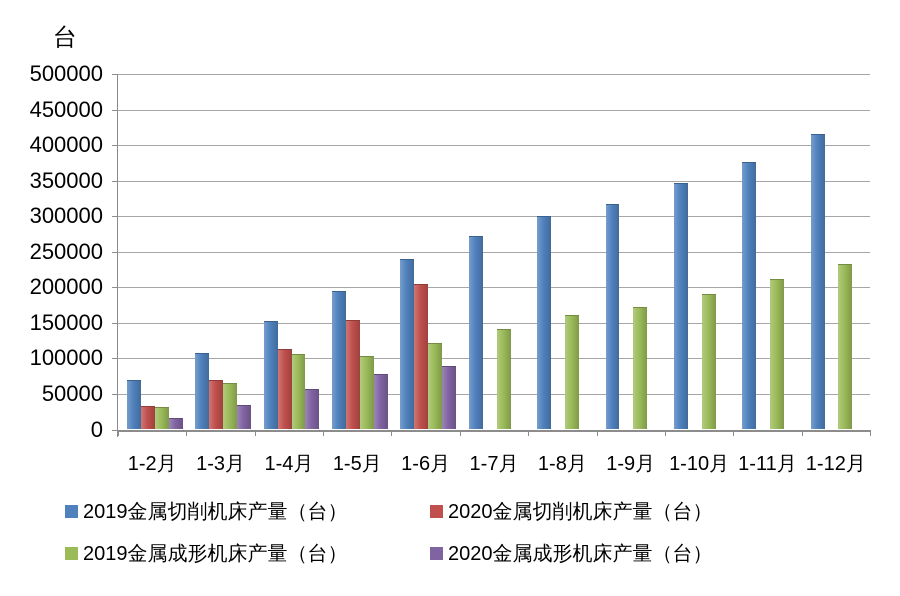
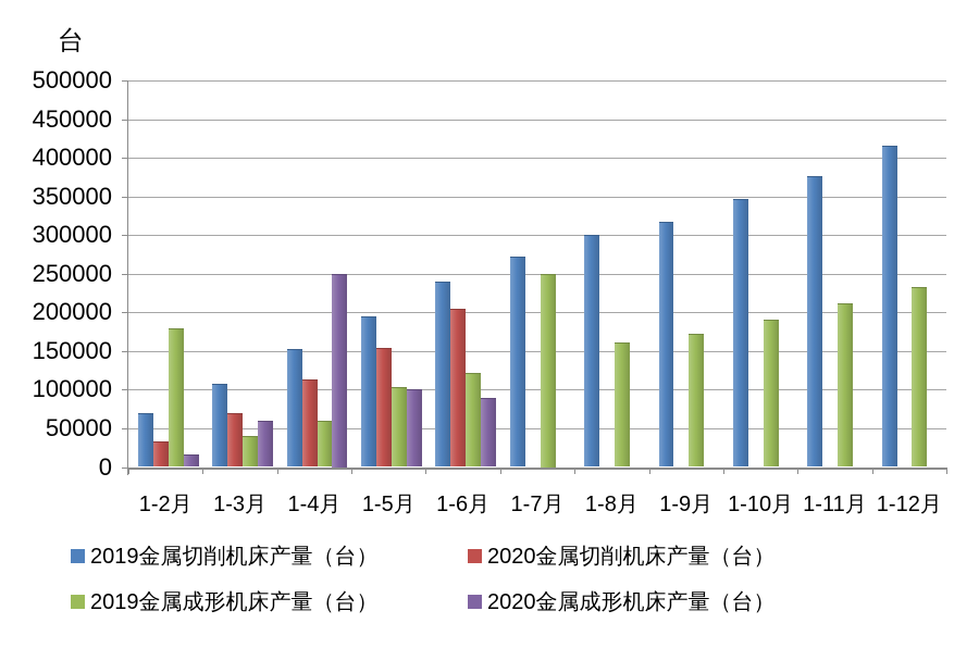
2019金属成形机床产量（台）/1-2月: 30000 -> 180000
2019金属成形机床产量（台）/1-3月: 60000 -> 40000
2020金属成形机床产量（台）/1-3月: 40000 -> 60000
2019金属成形机床产量（台）/1-4月: 110000 -> 60000
2020金属成形机床产量（台）/1-4月: 60000 -> 250000
2020金属成形机床产量（台）/1-5月: 80000 -> 100000
2019金属成形机床产量（台）/1-7月: 140000 -> 250000
